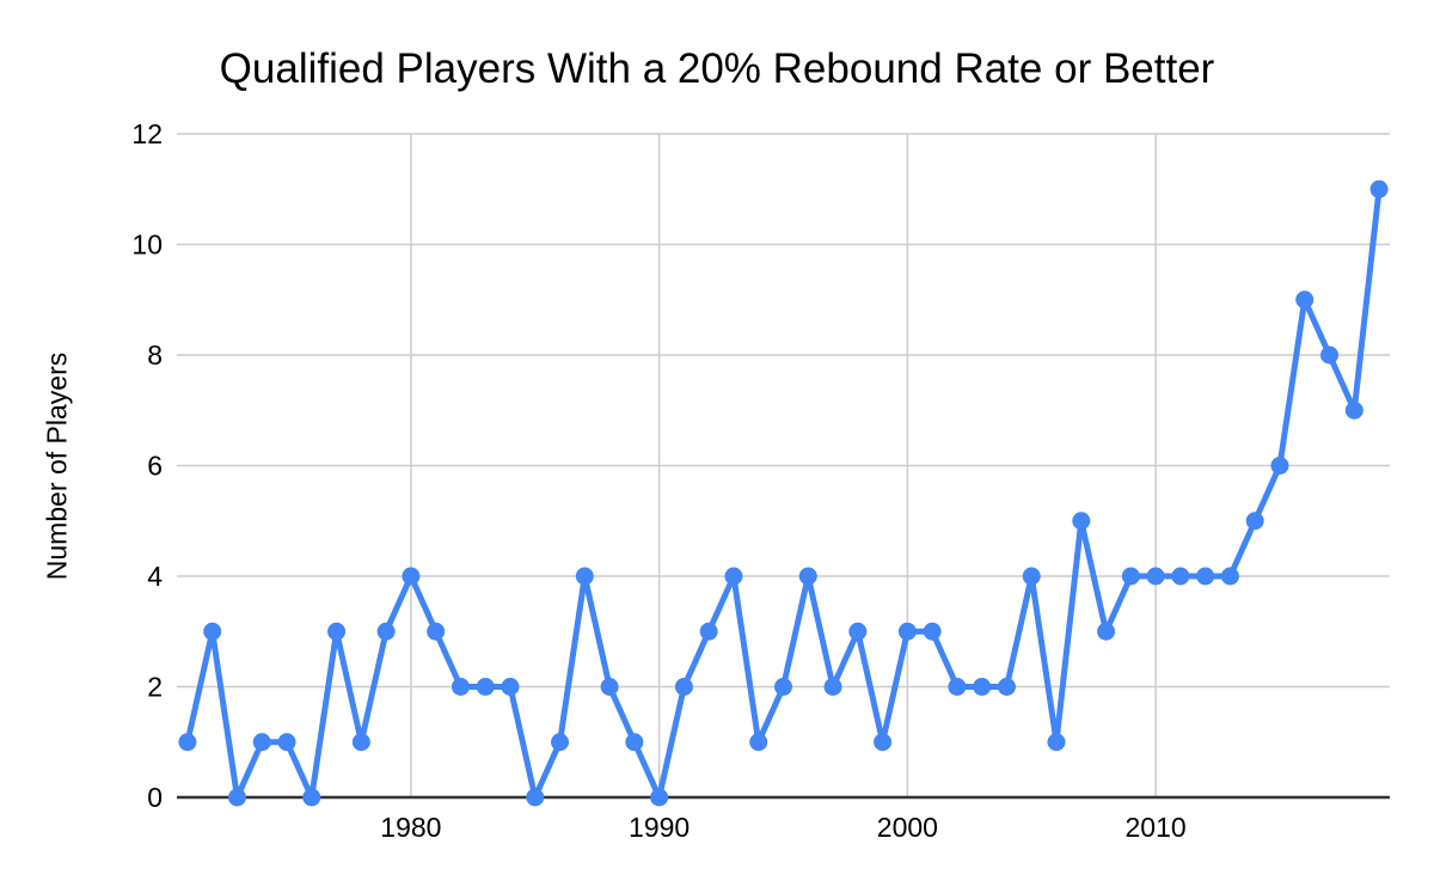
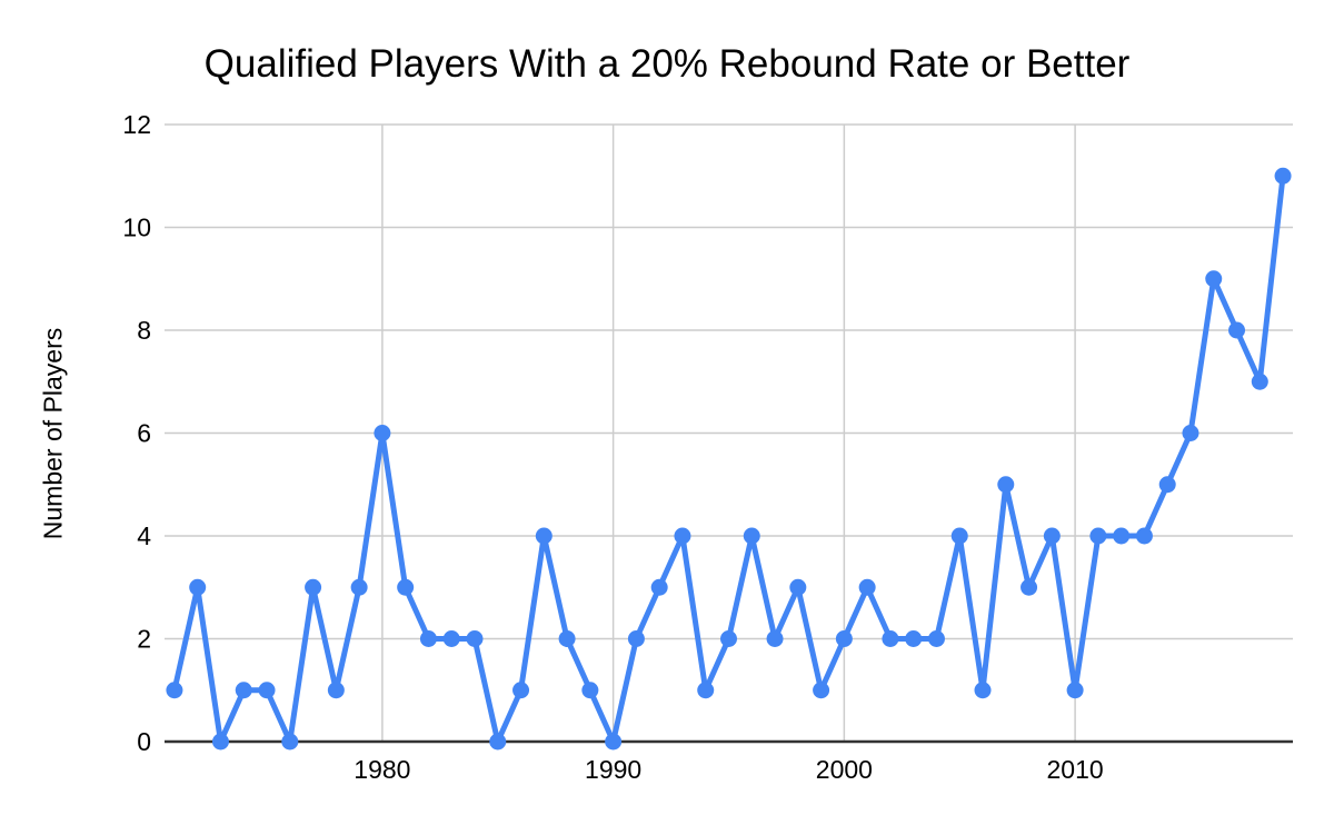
1980: 4 -> 6
2000: 3 -> 2
2010: 4 -> 1
